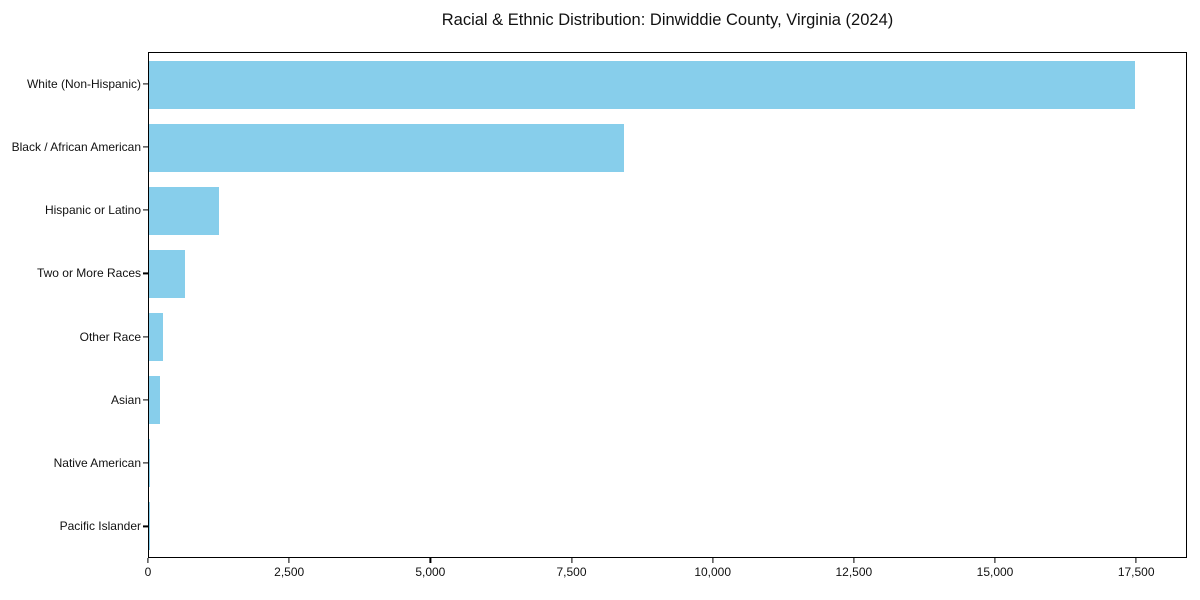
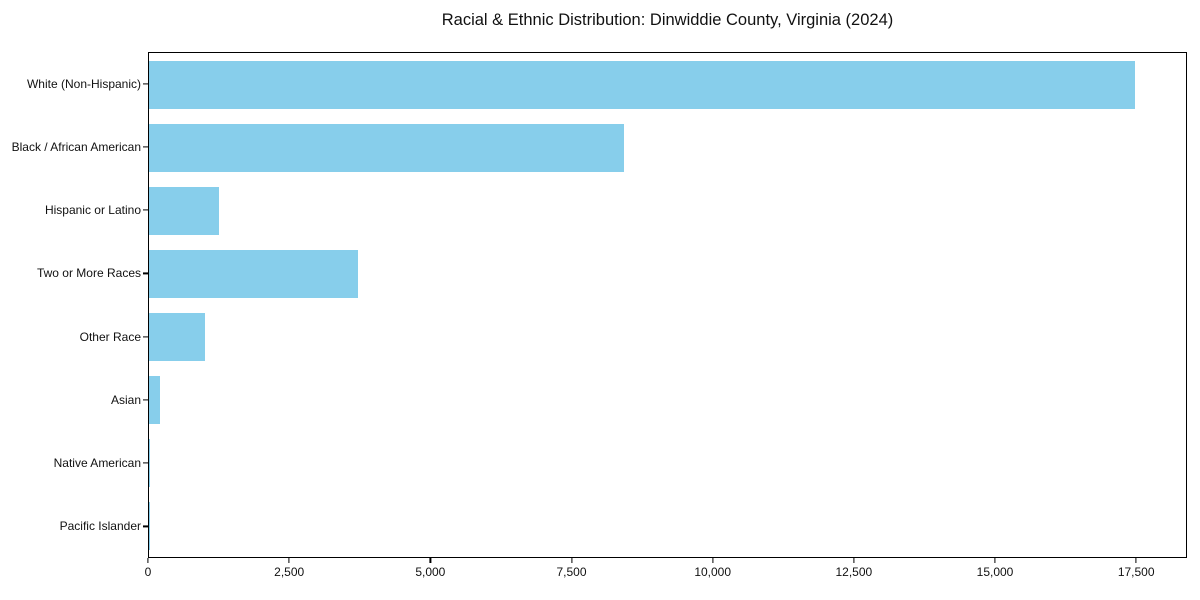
Two or More Races: 600 -> 3700
Other Race: 200 -> 1000
